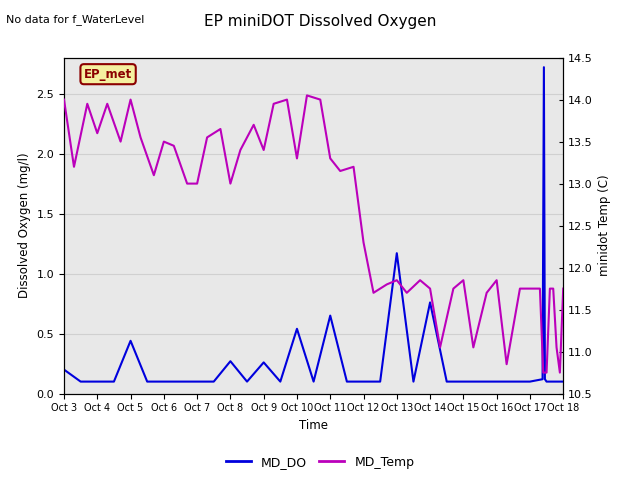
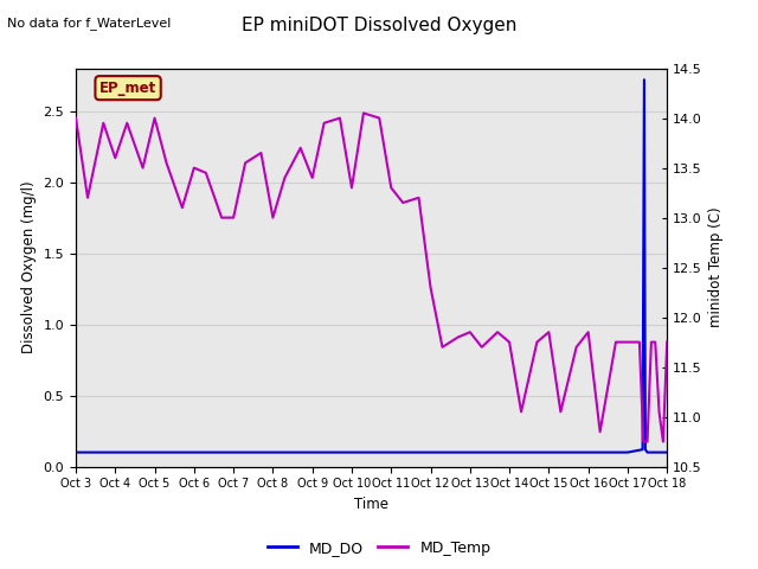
MD_DO/Oct 3: 0.20 -> 0.10
MD_DO/Oct 5: 0.44 -> 0.10
MD_DO/Oct 8: 0.27 -> 0.10
MD_DO/Oct 9: 0.26 -> 0.10
MD_DO/Oct 10: 0.54 -> 0.10
MD_DO/Oct 11: 0.65 -> 0.10
MD_DO/Oct 13: 1.17 -> 0.10
MD_DO/Oct 14: 0.76 -> 0.10
